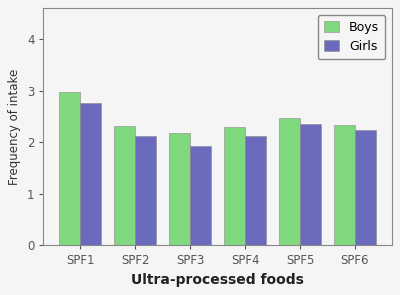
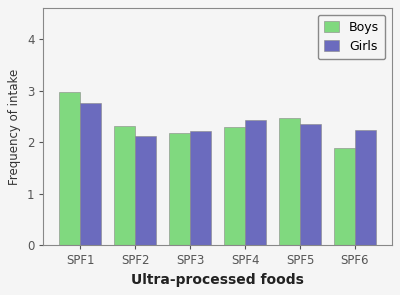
Girls/SPF3: 1.93 -> 2.22
Girls/SPF4: 2.12 -> 2.44
Boys/SPF6: 2.33 -> 1.88
